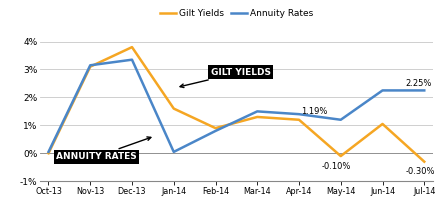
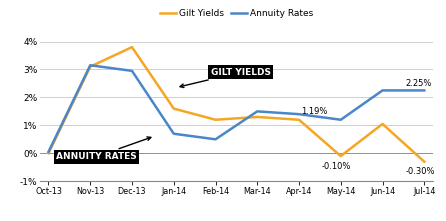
Annuity Rates/Dec-13: 3.35% -> 2.95%
Annuity Rates/Jan-14: 0.05% -> 0.70%
Gilt Yields/Feb-14: 0.90% -> 1.20%
Annuity Rates/Feb-14: 0.80% -> 0.50%
